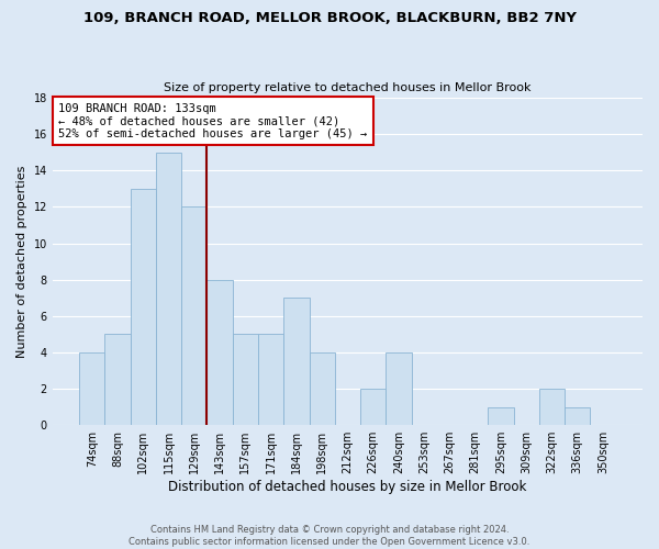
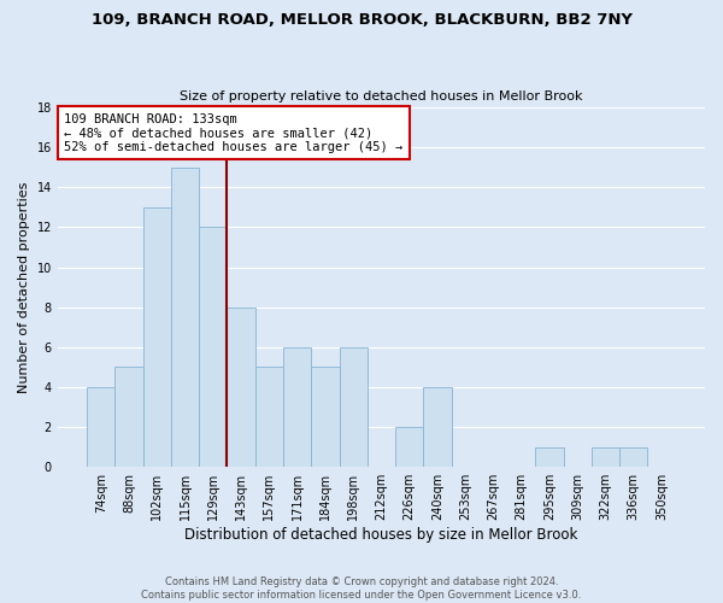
171sqm: 5 -> 6
184sqm: 7 -> 5
198sqm: 4 -> 6
322sqm: 2 -> 1
